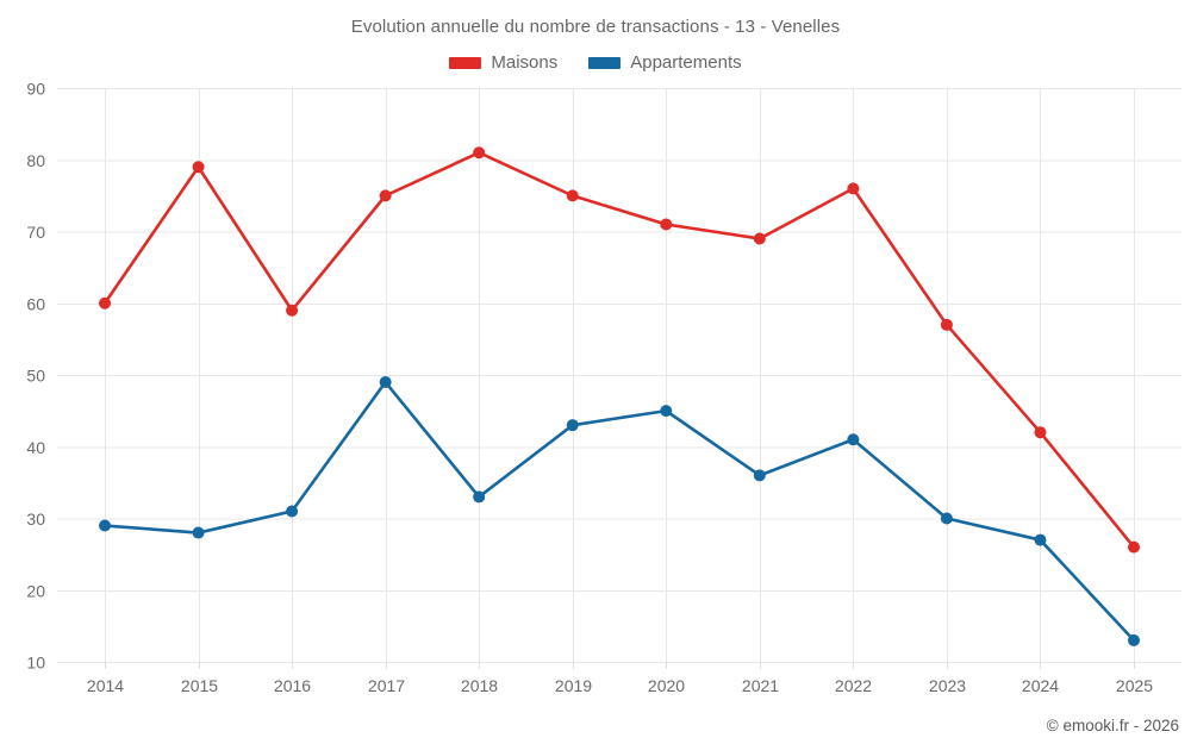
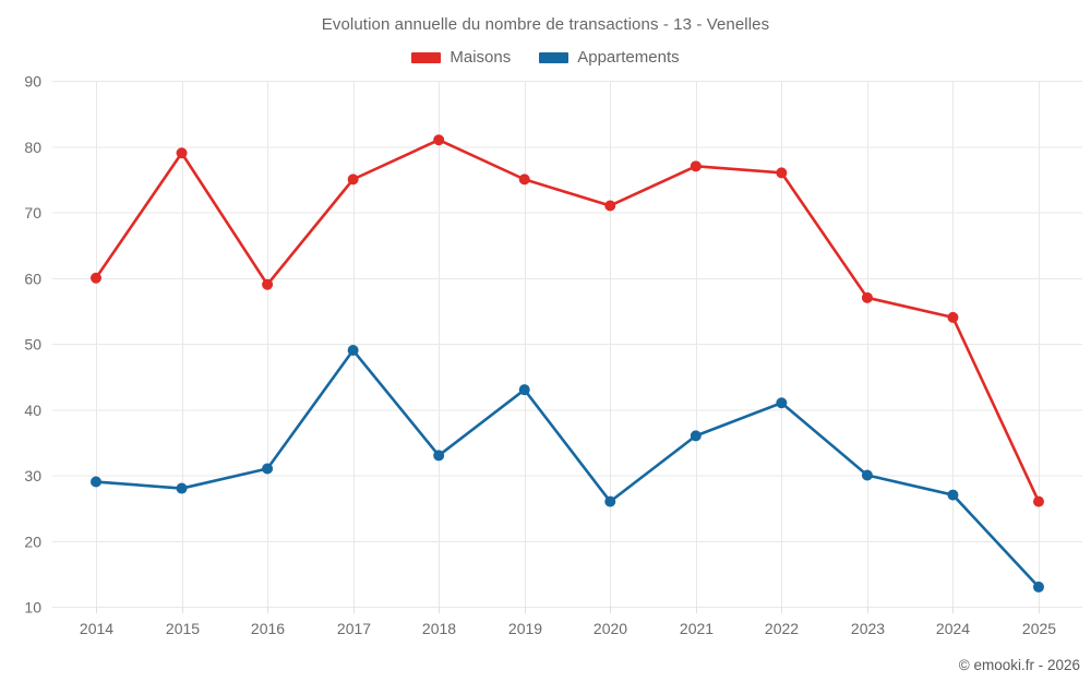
Appartements/2020: 45 -> 26
Maisons/2021: 69 -> 77
Maisons/2024: 42 -> 54
